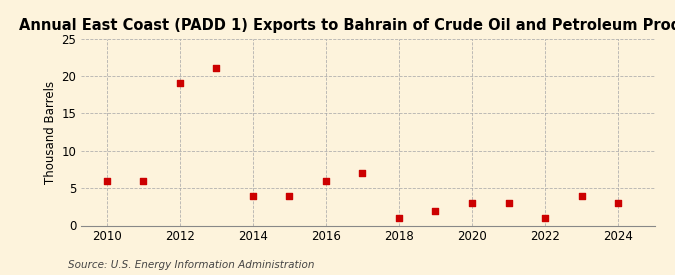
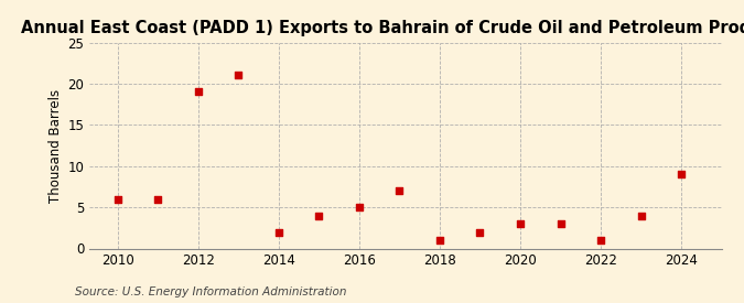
2014: 4 -> 2
2016: 6 -> 5
2024: 3 -> 9
